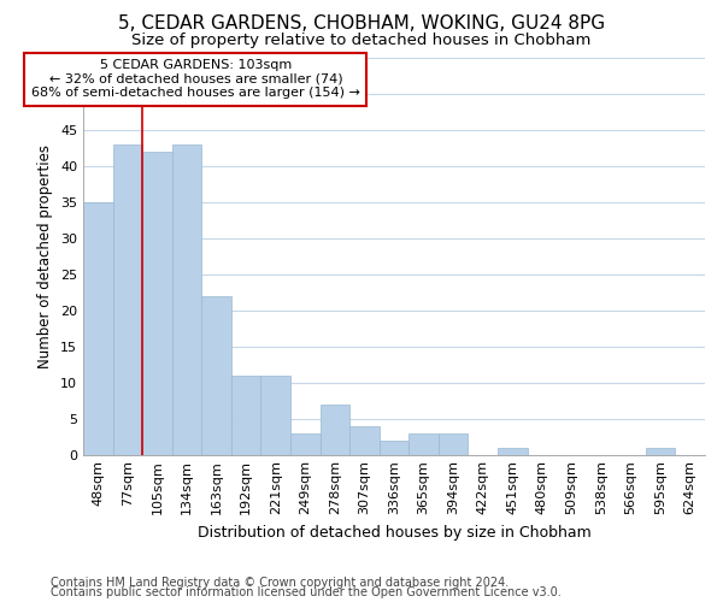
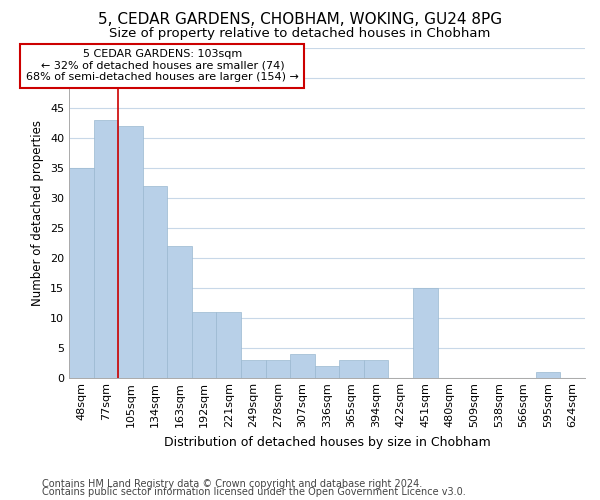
134sqm: 43 -> 32
278sqm: 7 -> 3
451sqm: 1 -> 15
